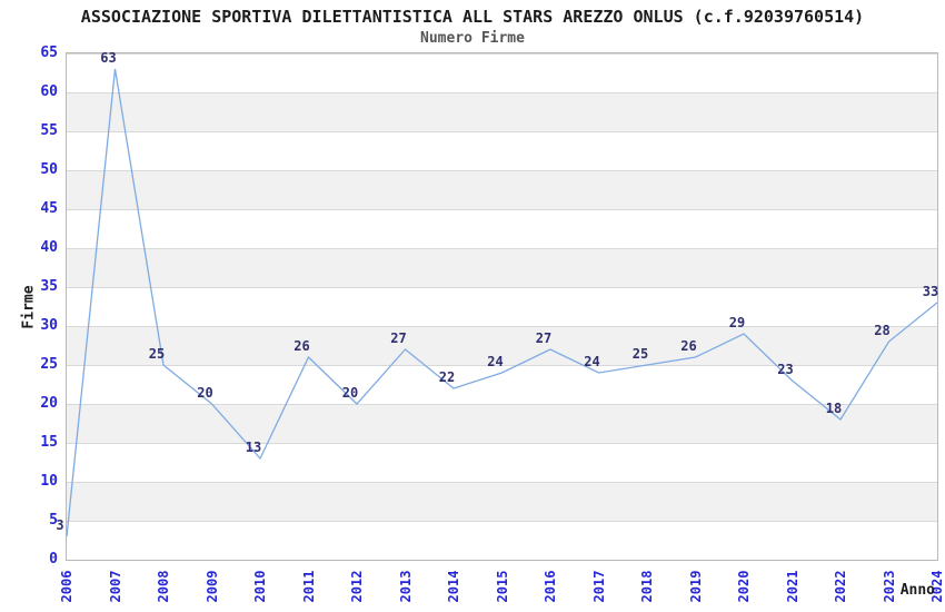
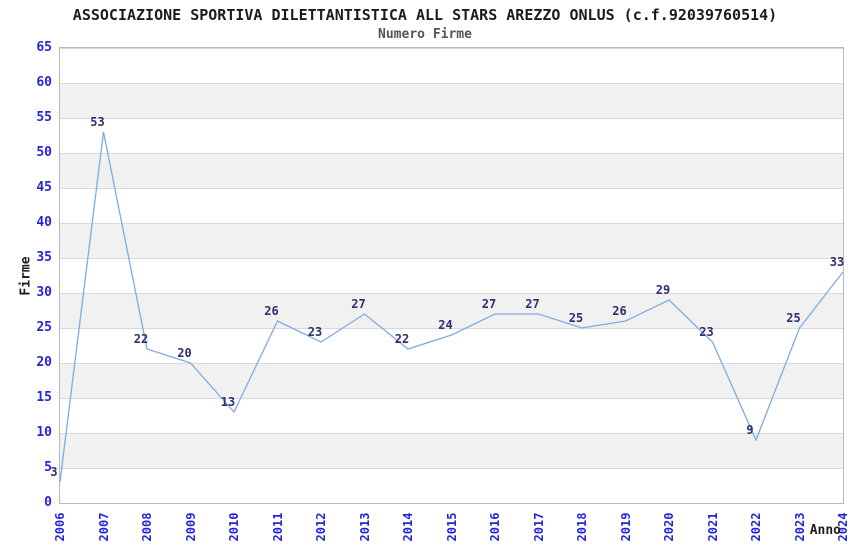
2007: 63 -> 53
2008: 25 -> 22
2012: 20 -> 23
2017: 24 -> 27
2022: 18 -> 9
2023: 28 -> 25
